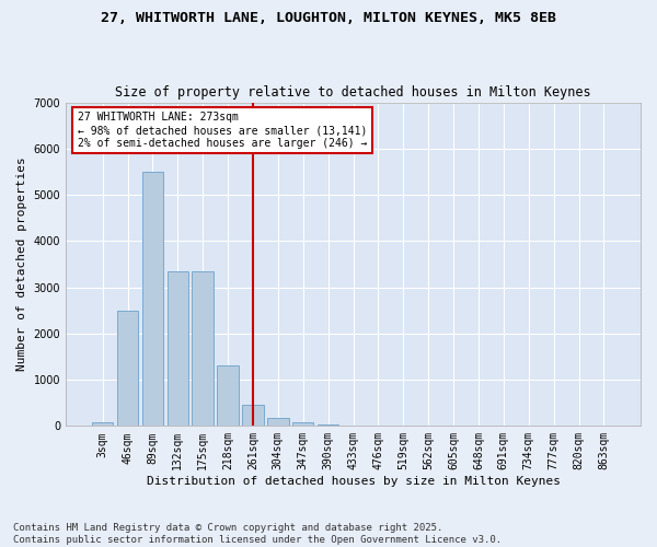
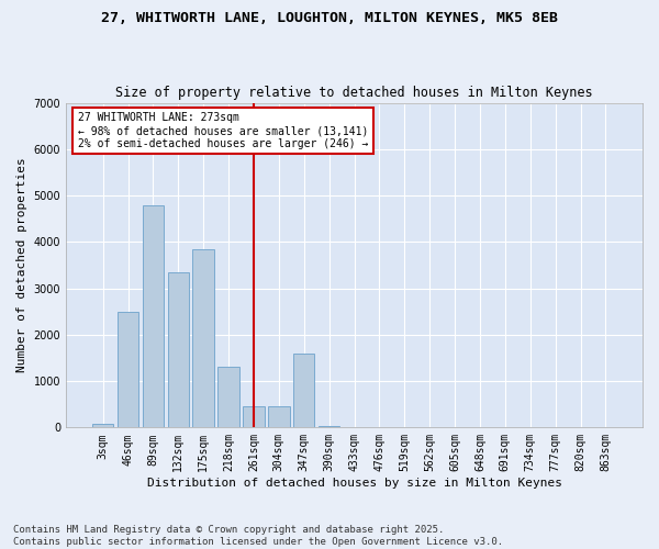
89sqm: 5500 -> 4800
175sqm: 3350 -> 3850
304sqm: 180 -> 450
347sqm: 80 -> 1600
